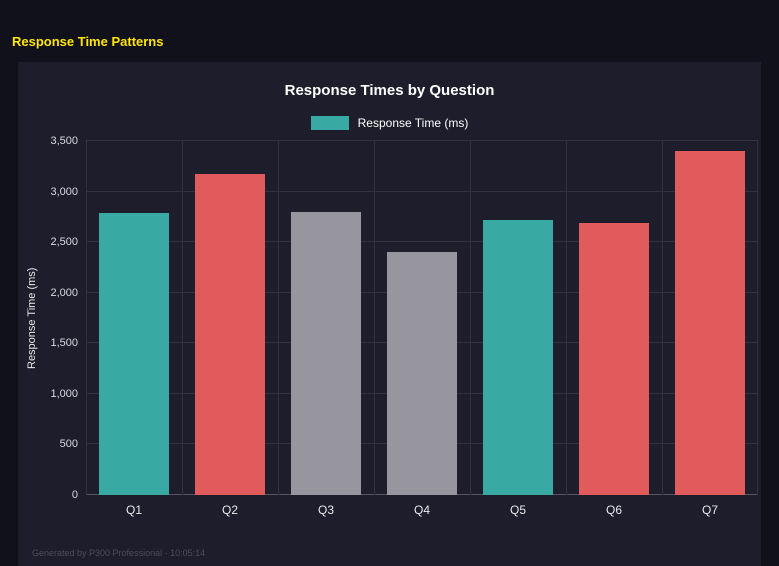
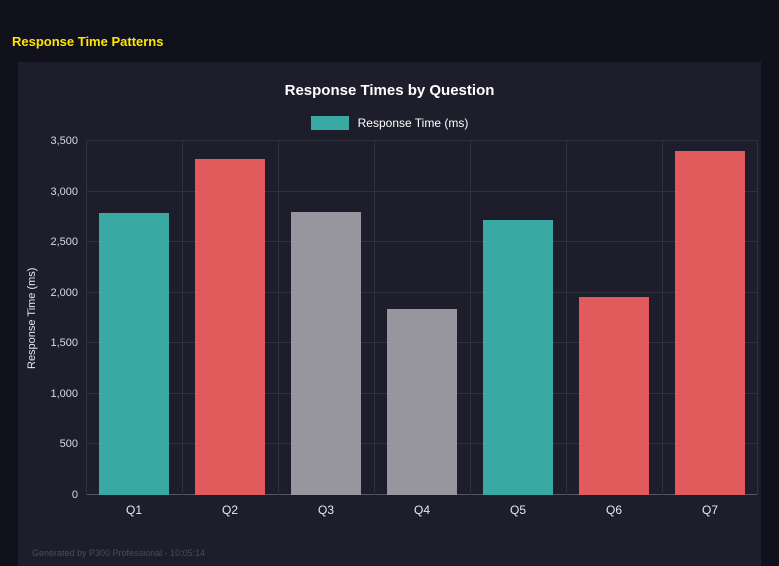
Q2: 3170 -> 3320
Q4: 2400 -> 1840
Q6: 2690 -> 1960
